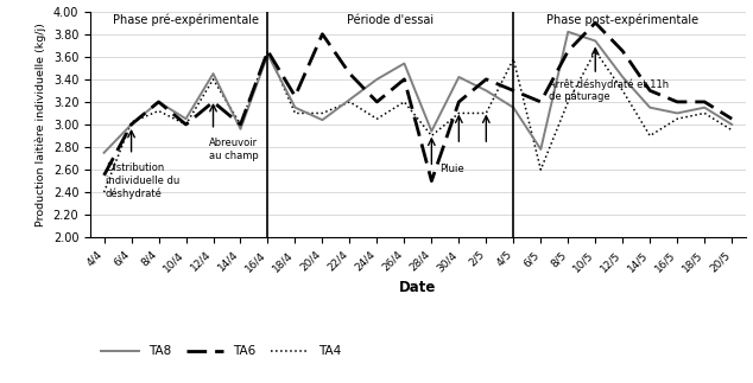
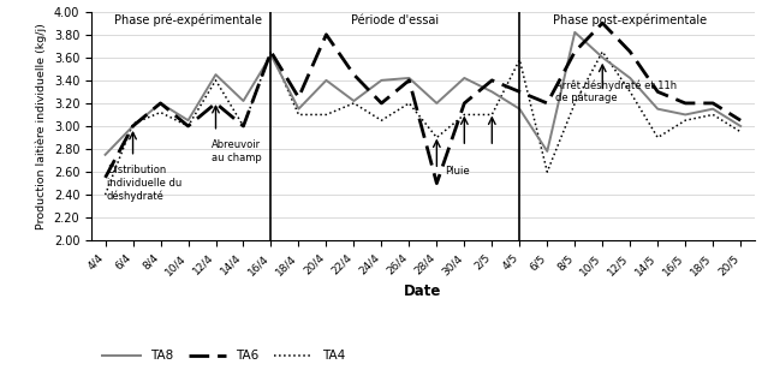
TA8/14/4: 2.96 -> 3.22
TA8/20/4: 3.04 -> 3.40
TA8/26/4: 3.54 -> 3.42
TA8/28/4: 2.94 -> 3.20
TA8/10/5: 3.74 -> 3.60
